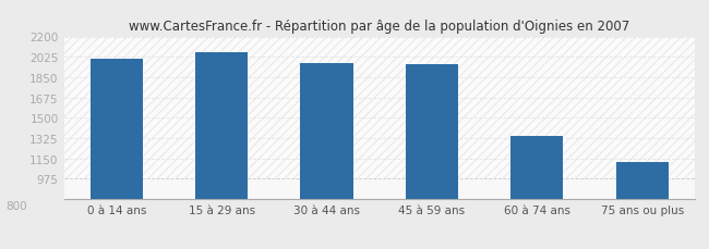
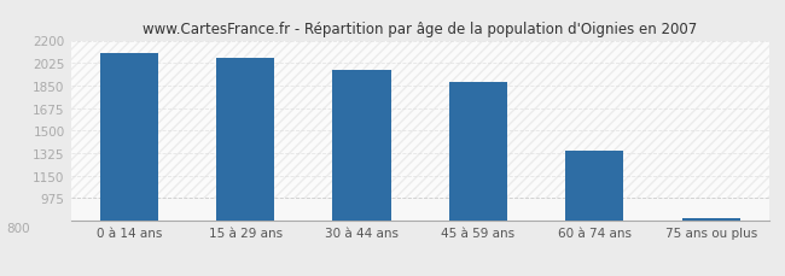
0 à 14 ans: 2010 -> 2100
45 à 59 ans: 1960 -> 1880
75 ans ou plus: 1120 -> 820
